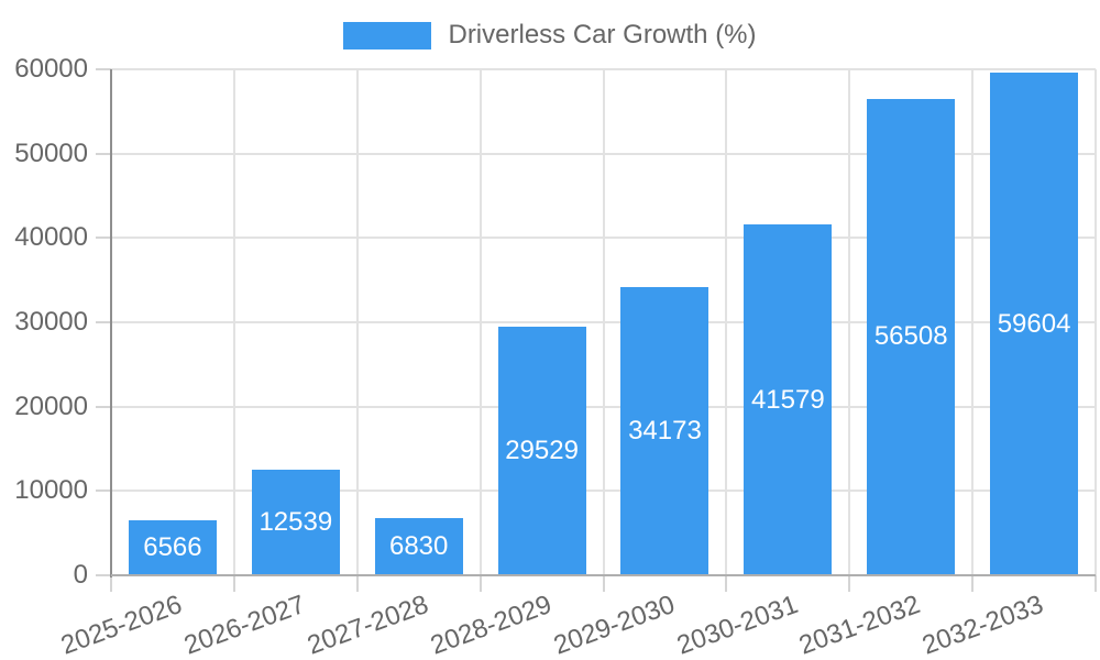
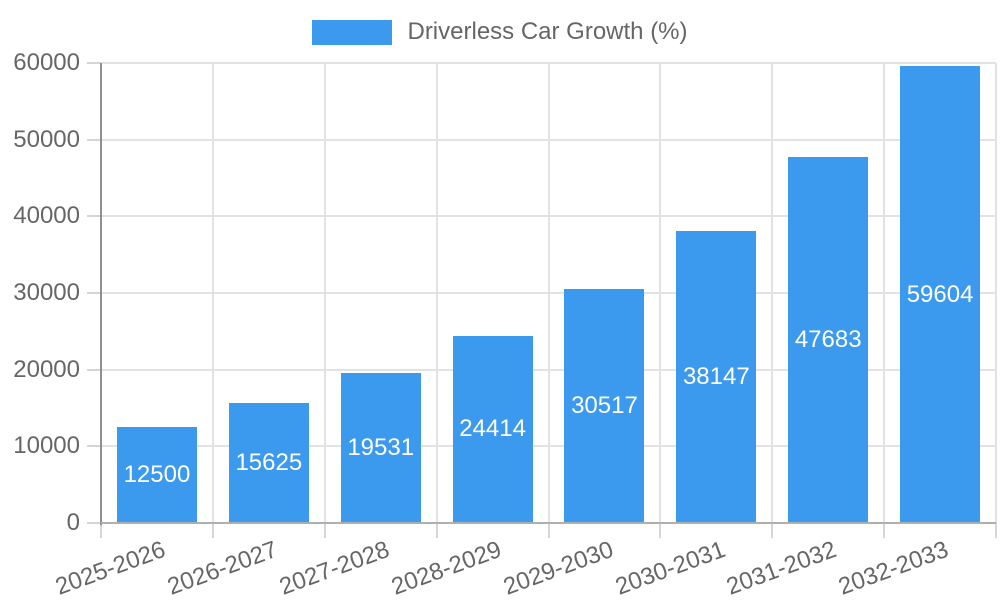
2025-2026: 6566 -> 12500
2026-2027: 12539 -> 15625
2027-2028: 6830 -> 19531
2028-2029: 29529 -> 24414
2029-2030: 34173 -> 30517
2030-2031: 41579 -> 38147
2031-2032: 56508 -> 47683
